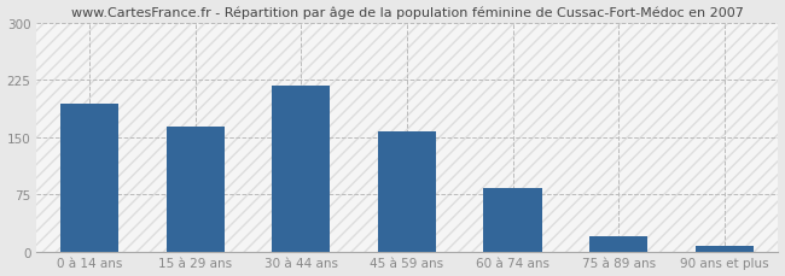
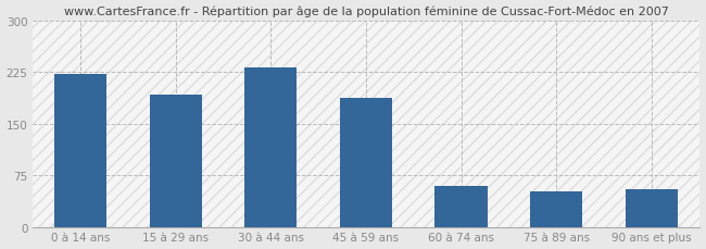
0 à 14 ans: 193 -> 222
15 à 29 ans: 163 -> 192
30 à 44 ans: 218 -> 232
45 à 59 ans: 158 -> 188
60 à 74 ans: 83 -> 60
75 à 89 ans: 20 -> 52
90 ans et plus: 7 -> 54
